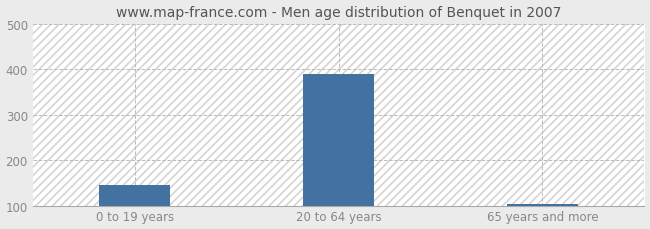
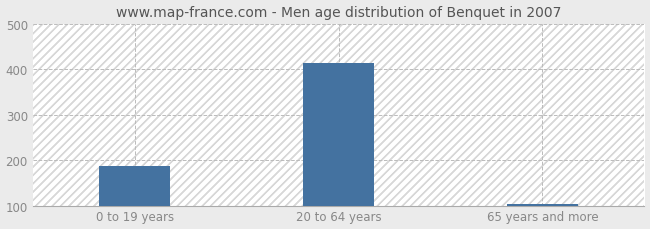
0 to 19 years: 145 -> 188
20 to 64 years: 390 -> 414
